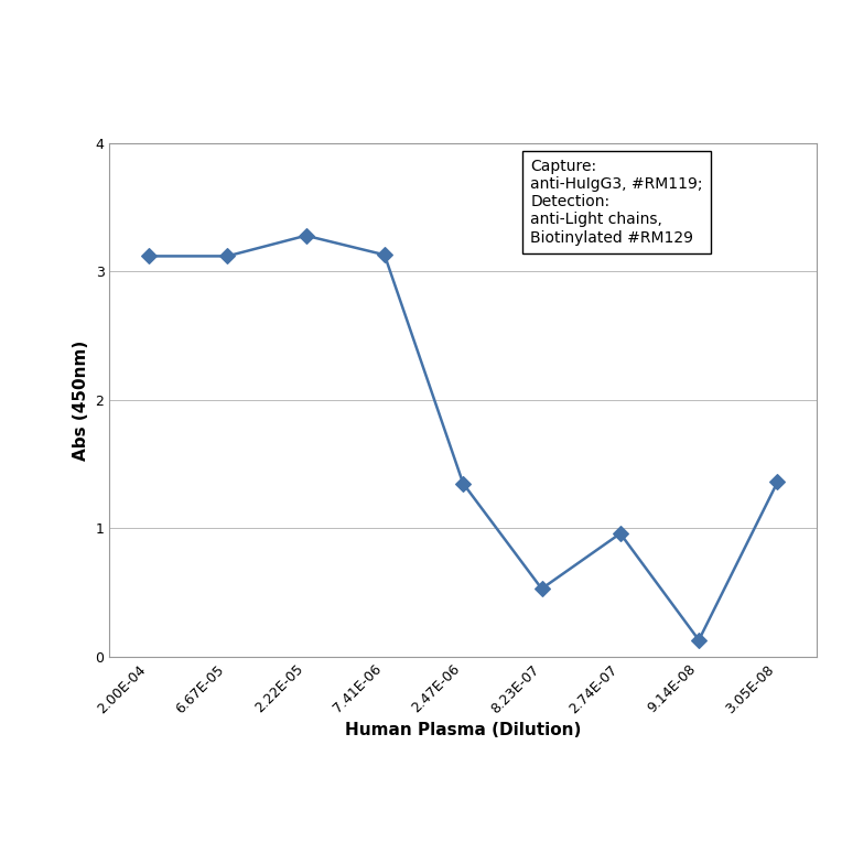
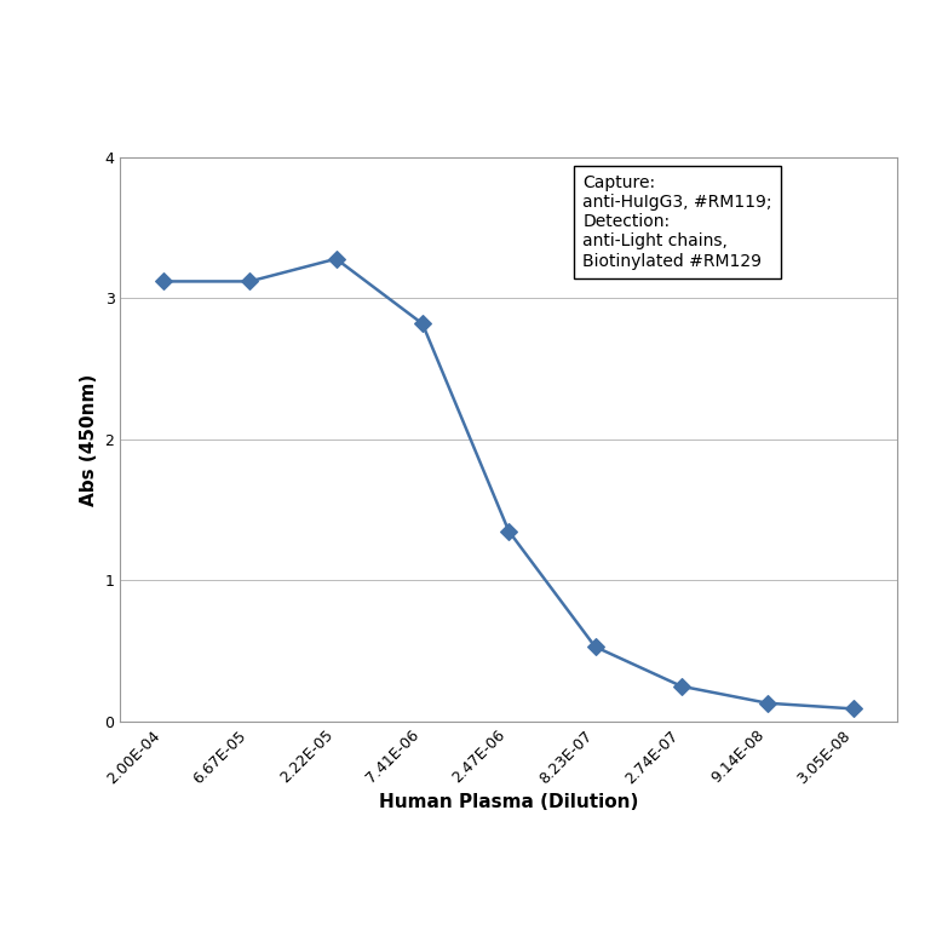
7.41E-06: 3.13 -> 2.82
2.74E-07: 0.96 -> 0.25
3.05E-08: 1.36 -> 0.09
